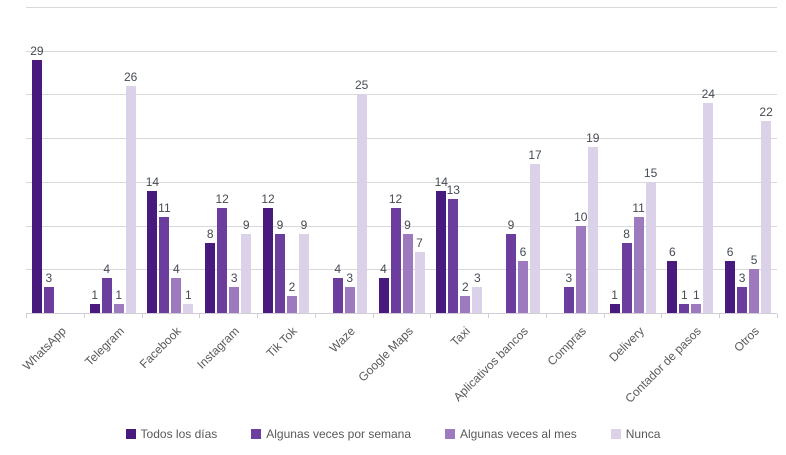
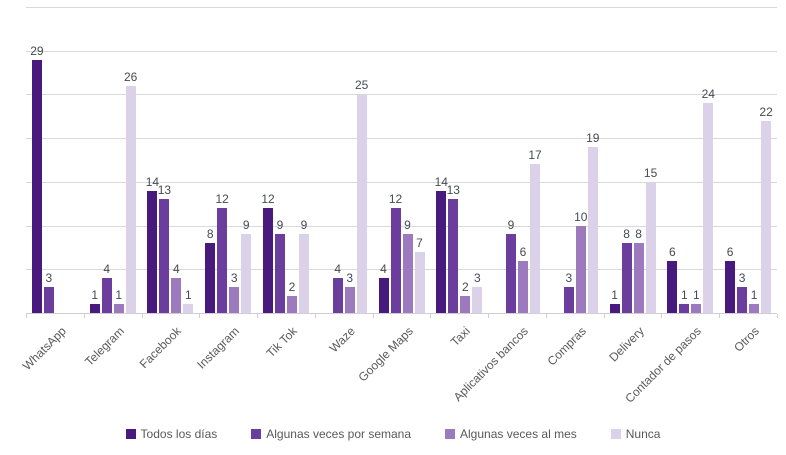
Algunas veces por semana/Facebook: 11 -> 13
Algunas veces al mes/Delivery: 11 -> 8
Algunas veces al mes/Otros: 5 -> 1
